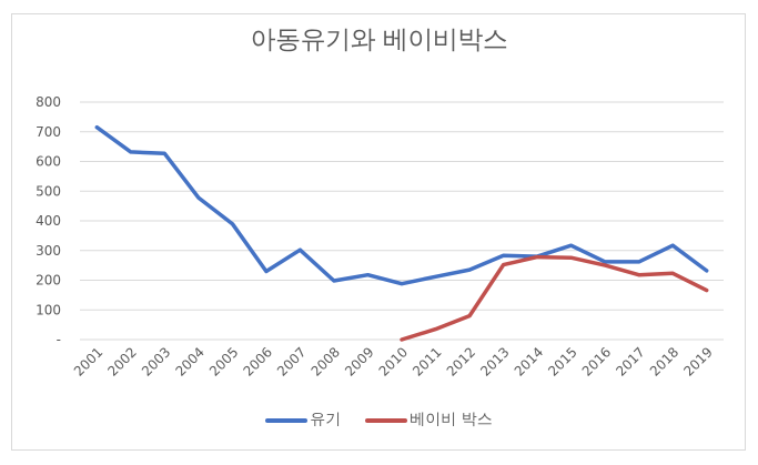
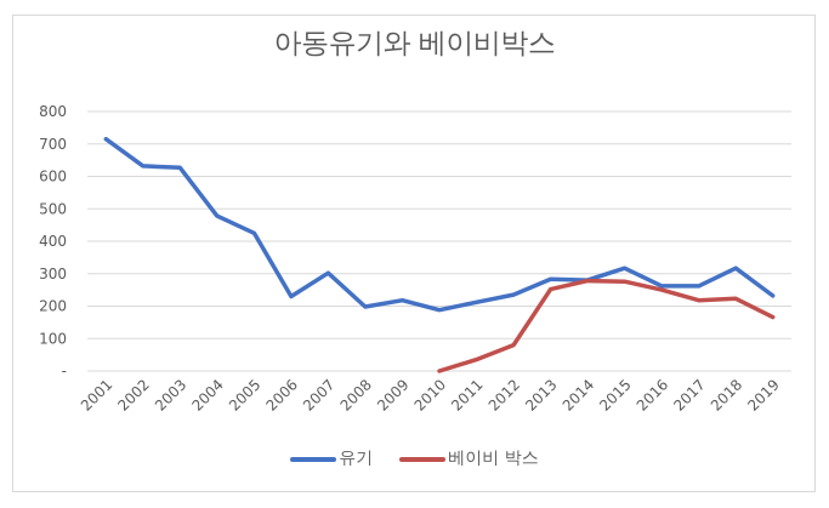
유기/2005: 390 -> 420
